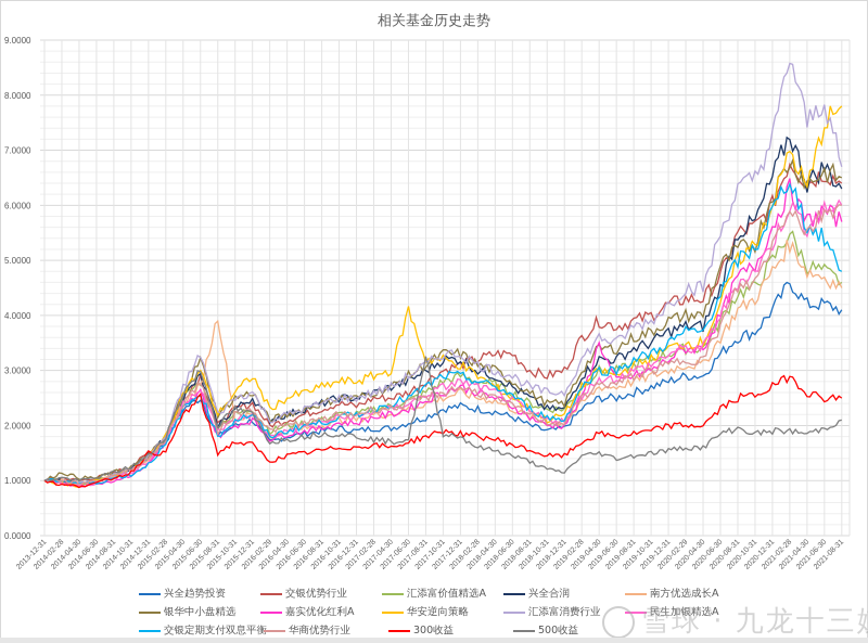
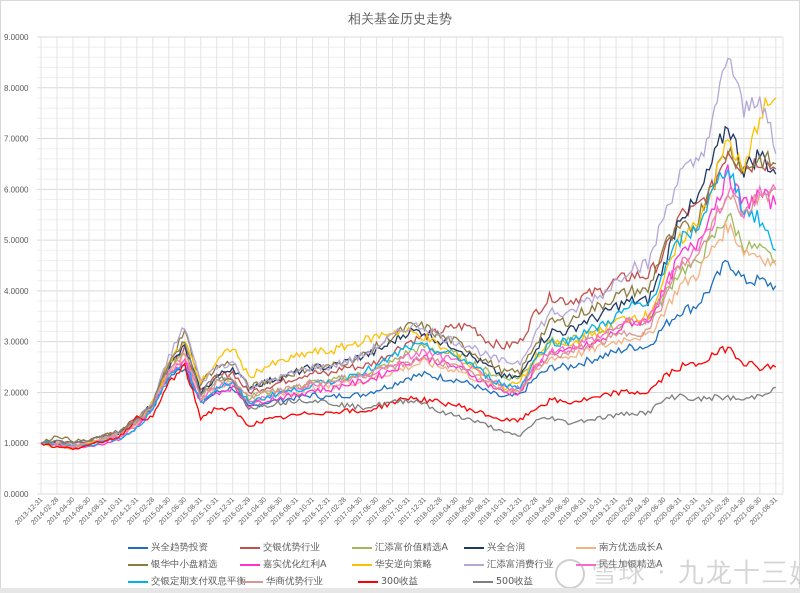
南方优选成长A/2015-08-31: 4.0 -> 1.9
华安逆向策略/2017-06-30: 4.1 -> 3.1
500收益/2017-08-31: 3.2 -> 1.8
嘉实优化红利A/2019-04-30: 3.5 -> 2.8
